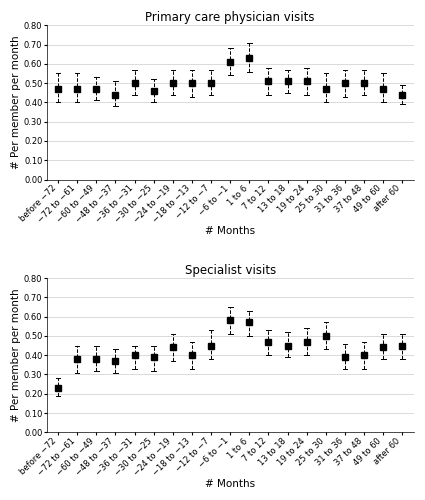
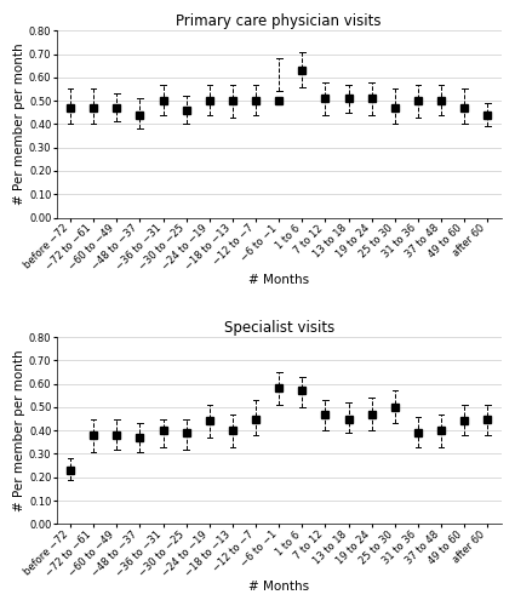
Primary care physician visits/−6 to −1: 0.61 -> 0.50
